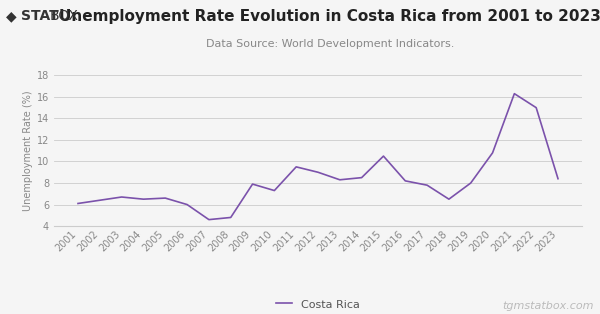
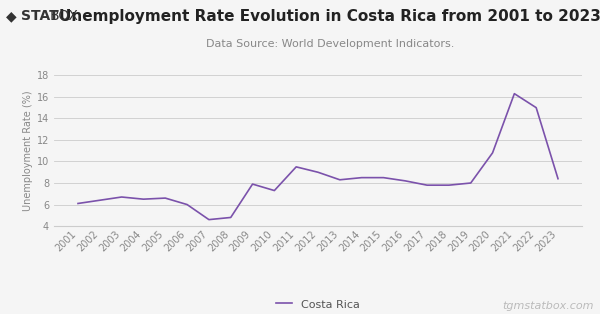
2015: 10.5 -> 8.5
2018: 6.5 -> 7.8
